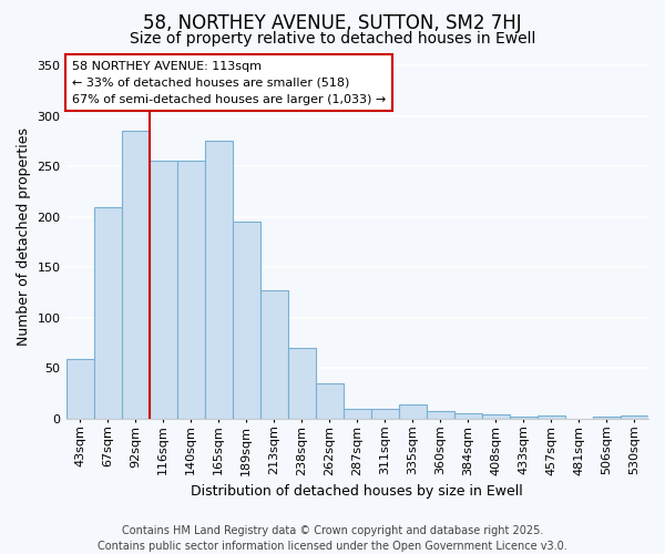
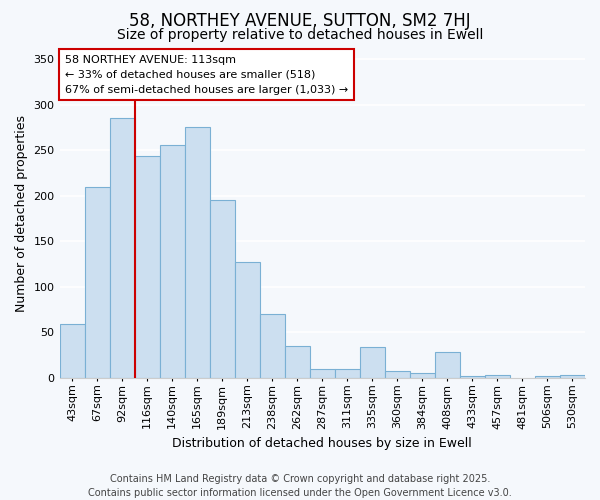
116sqm: 256 -> 244
335sqm: 14 -> 34
408sqm: 4 -> 28
